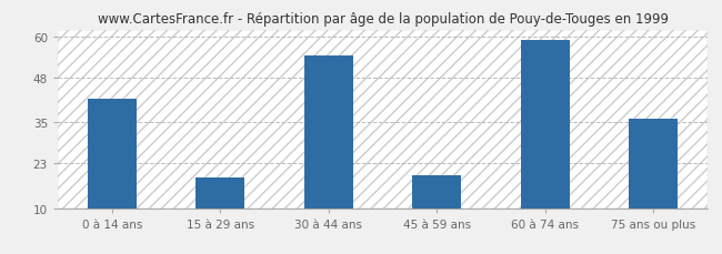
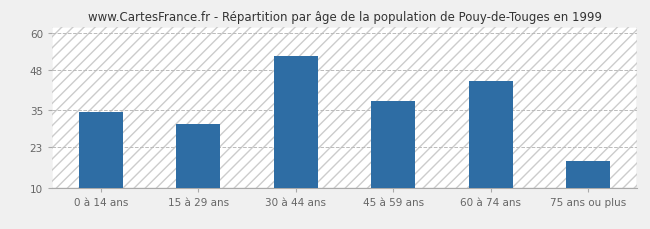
0 à 14 ans: 42.0 -> 34.5
15 à 29 ans: 19.0 -> 30.5
30 à 44 ans: 54.5 -> 52.5
45 à 59 ans: 19.5 -> 38.0
60 à 74 ans: 59.0 -> 44.5
75 ans ou plus: 36.0 -> 18.5
